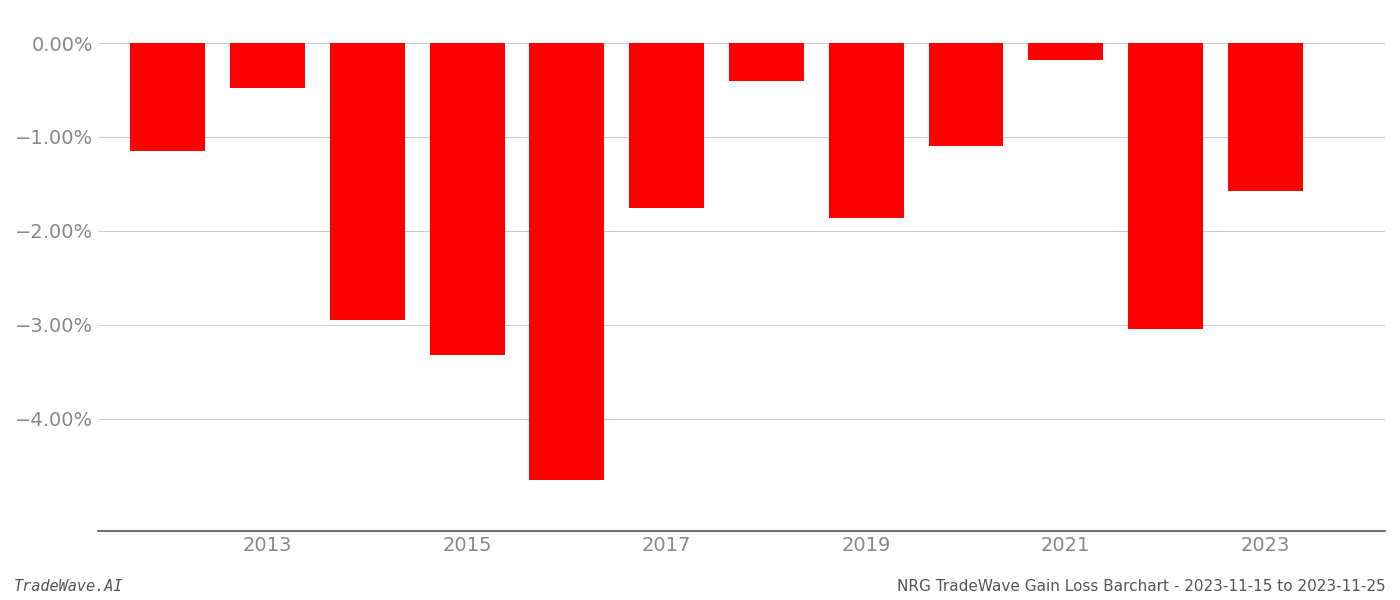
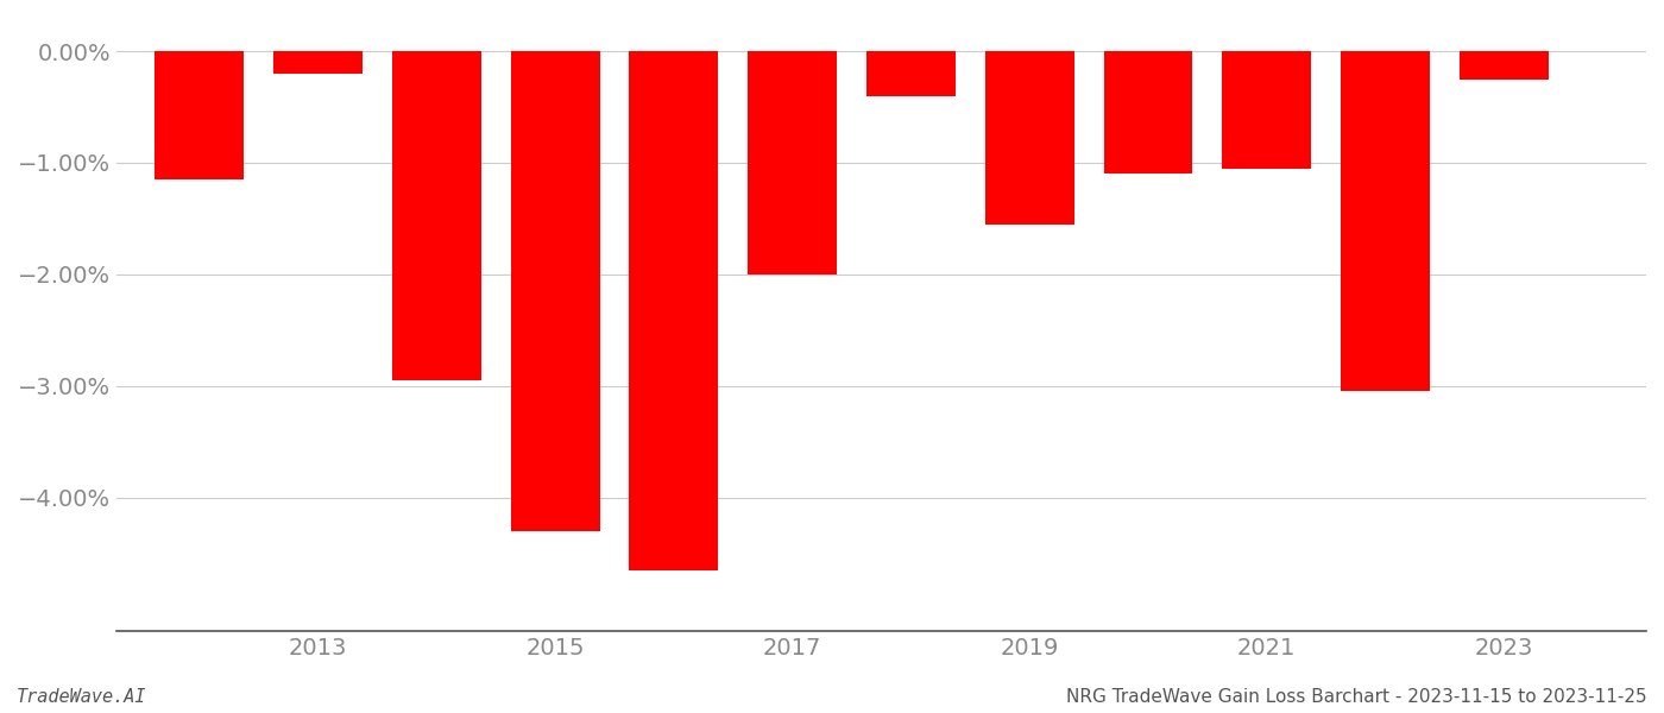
2013: -0.48% -> -0.20%
2015: -3.32% -> -4.30%
2017: -1.76% -> -2.00%
2019: -1.86% -> -1.55%
2021: -0.18% -> -1.05%
2023: -1.58% -> -0.25%
